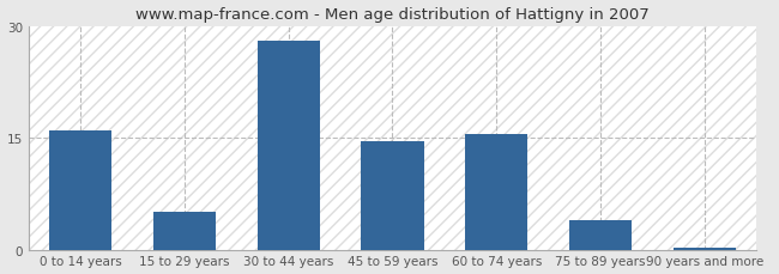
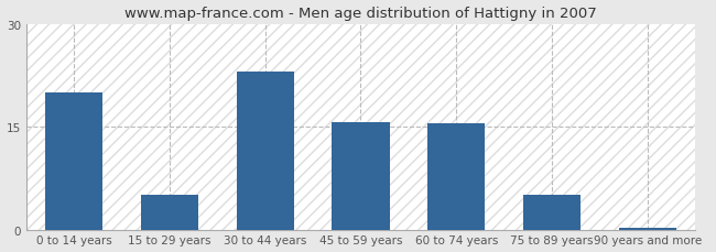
0 to 14 years: 16.0 -> 20.0
30 to 44 years: 28.0 -> 23.0
45 to 59 years: 14.5 -> 15.6
75 to 89 years: 4.0 -> 5.0
